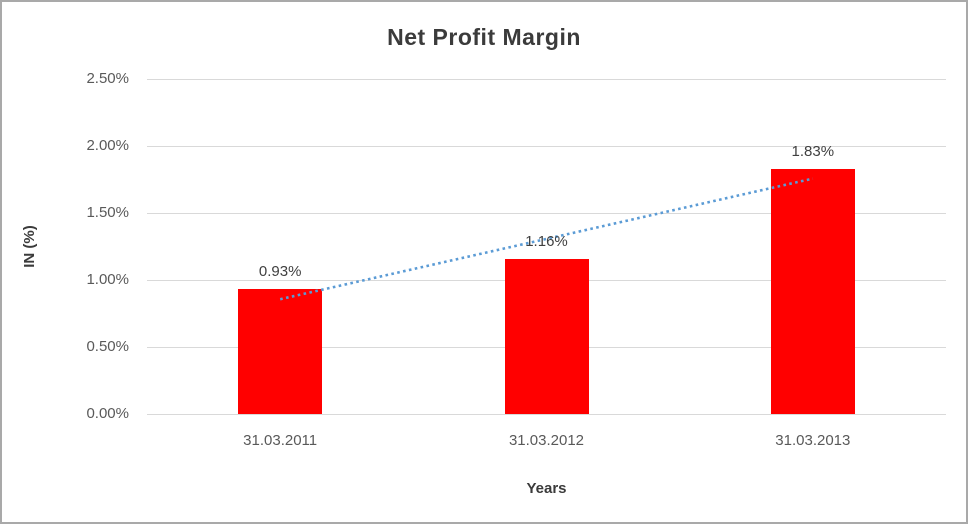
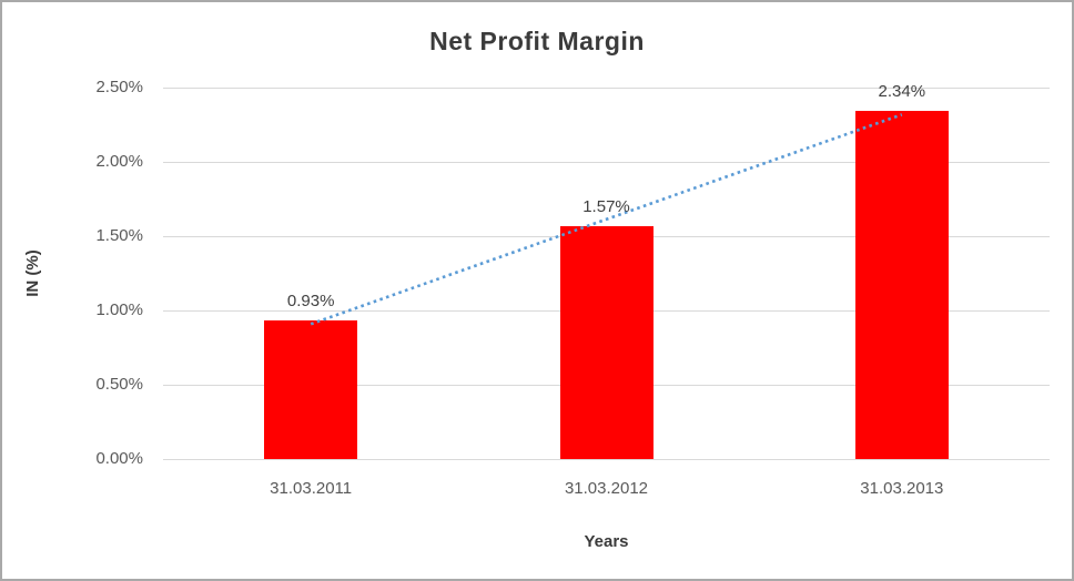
31.03.2012: 1.16% -> 1.57%
31.03.2013: 1.83% -> 2.34%
